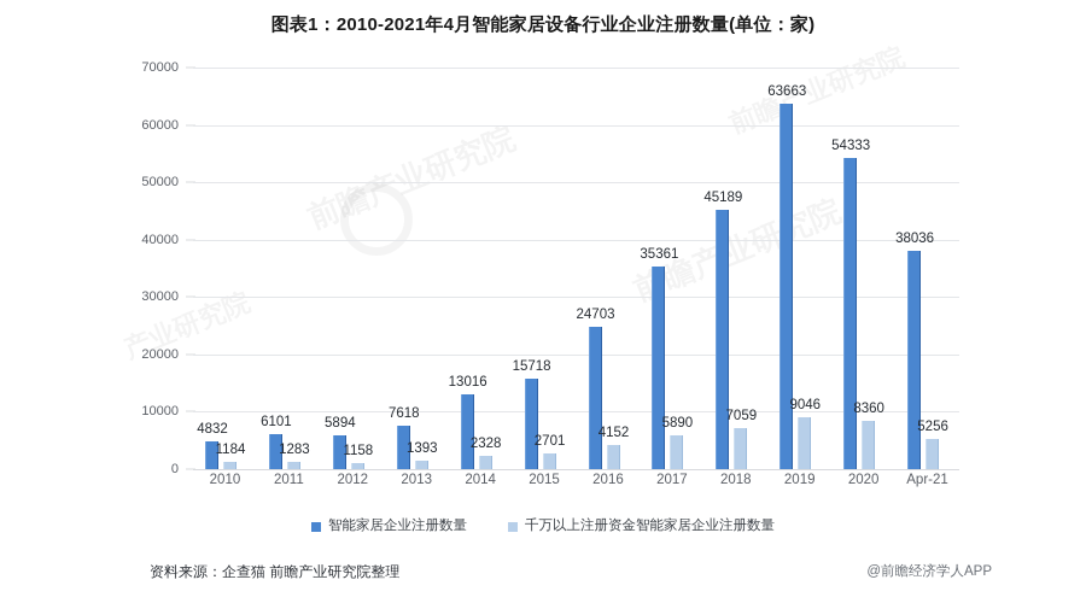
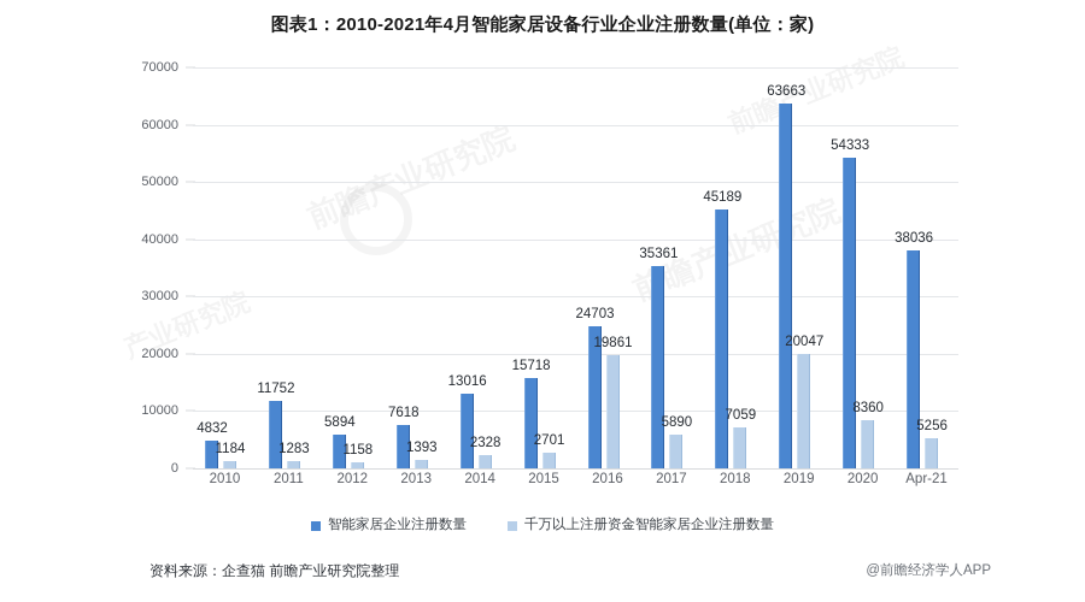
智能家居企业注册数量/2011: 6101 -> 11752
千万以上注册资金智能家居企业注册数量/2016: 4152 -> 19861
千万以上注册资金智能家居企业注册数量/2019: 9046 -> 20047
